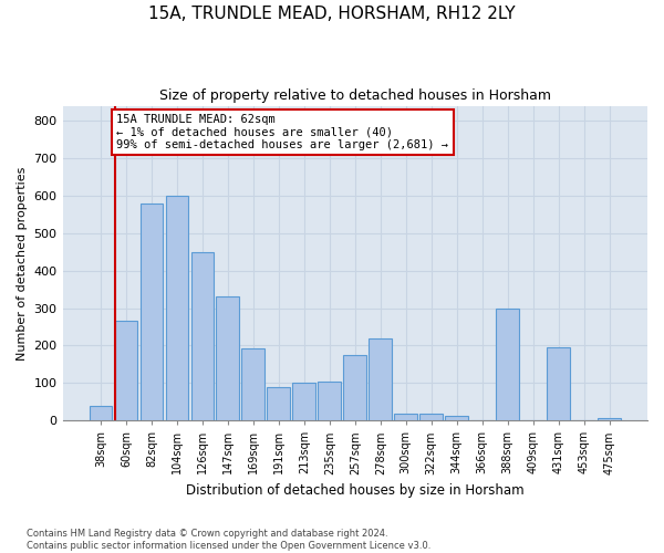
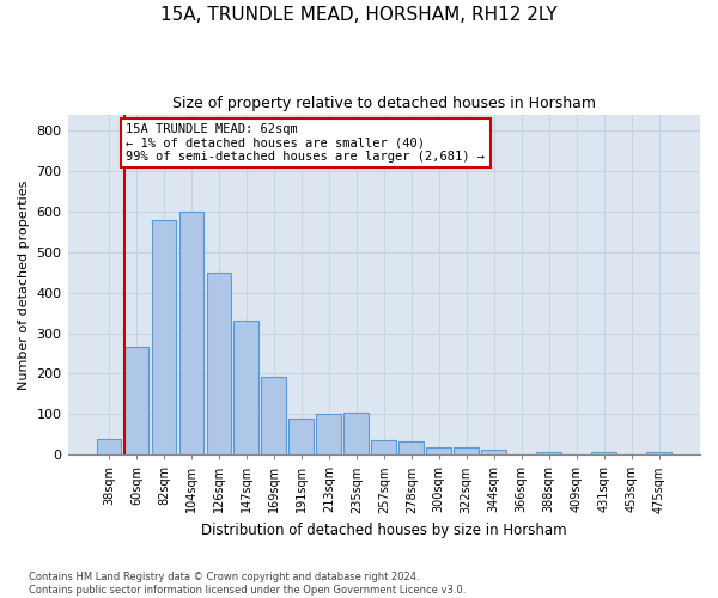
257sqm: 175 -> 36
278sqm: 220 -> 32
388sqm: 300 -> 7
431sqm: 195 -> 7
